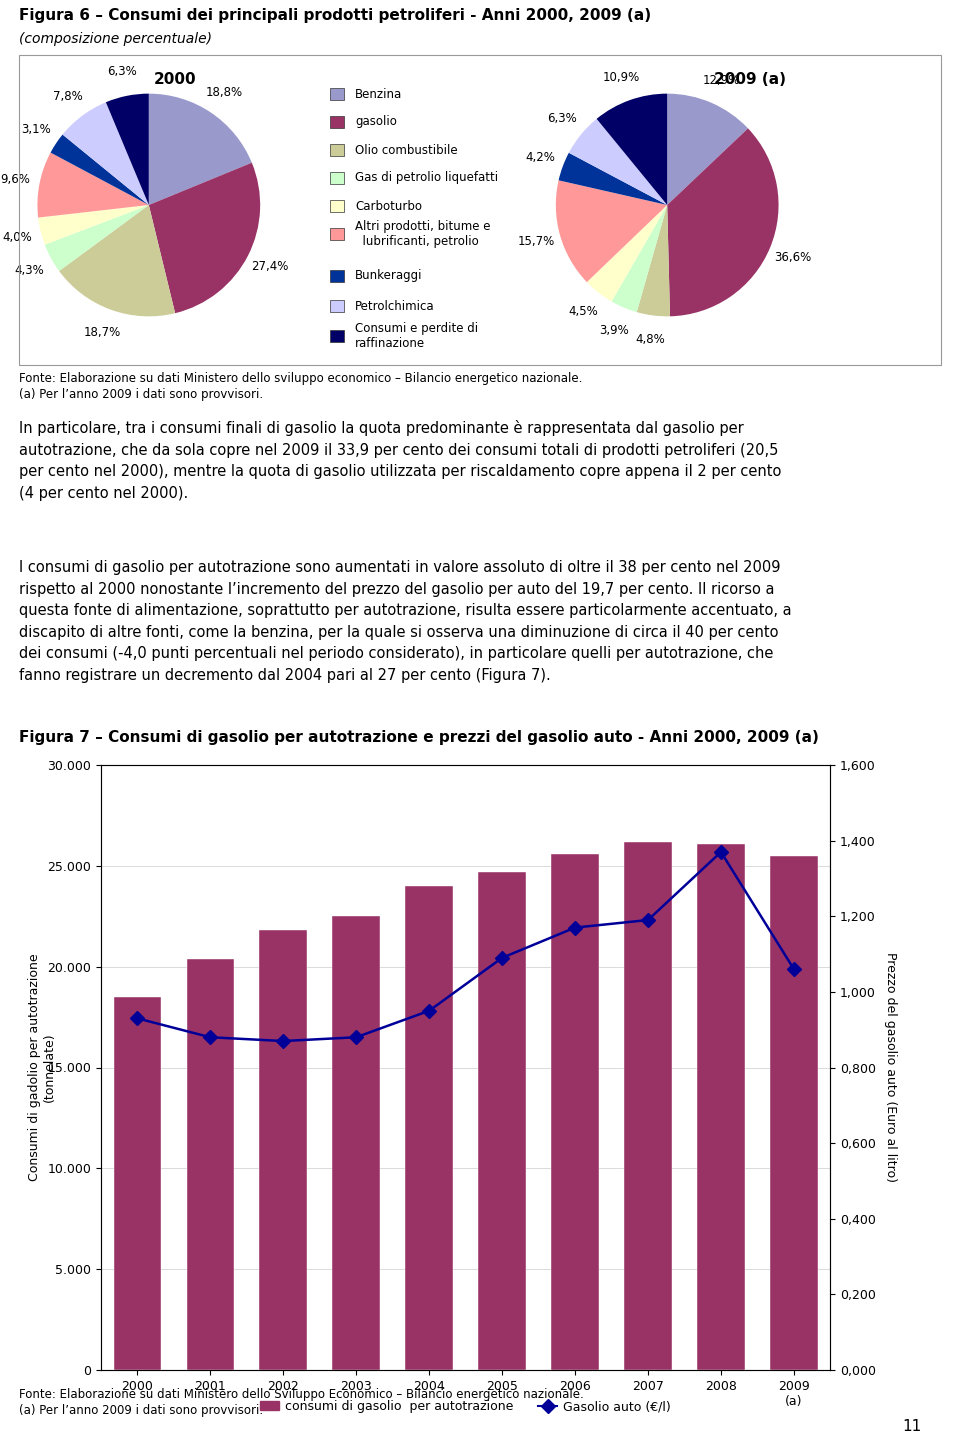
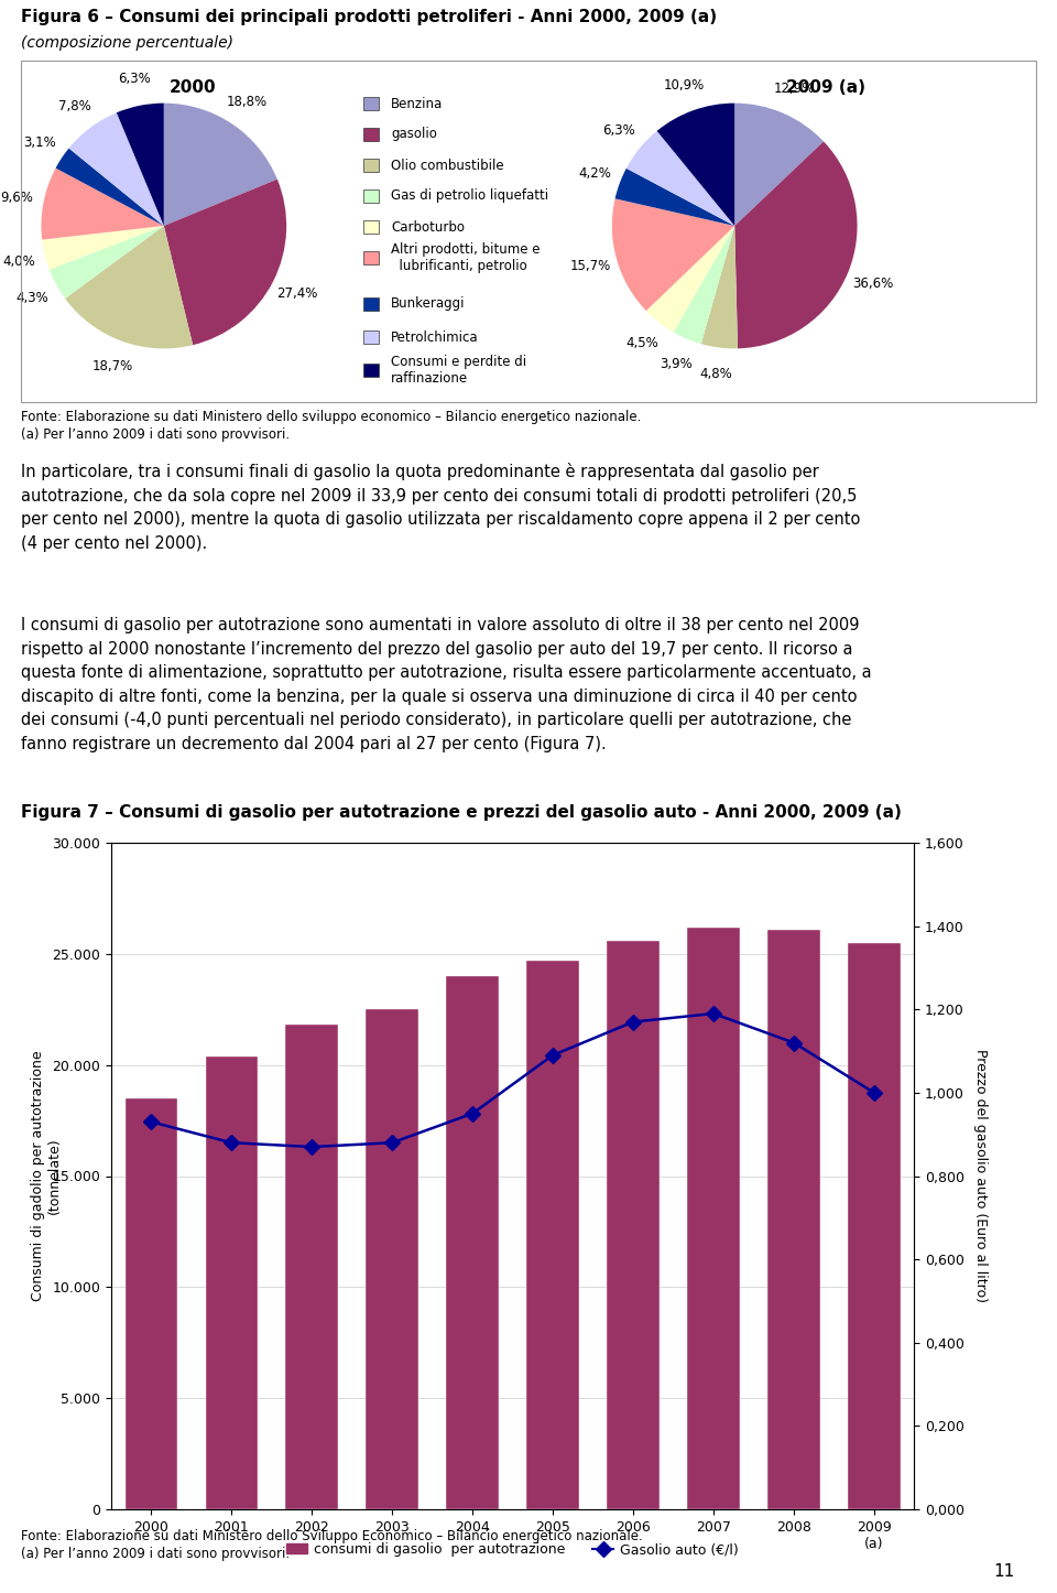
Gasolio auto (€/l)/2008: 1,37 -> 1,12
Gasolio auto (€/l)/2009 (a): 1,06 -> 1,00
